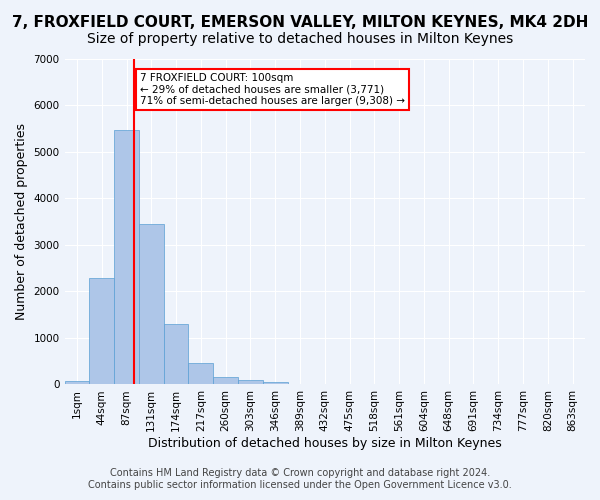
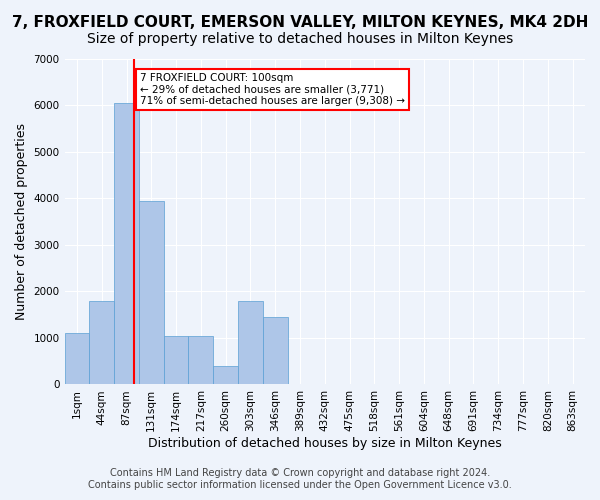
1sqm: 80 -> 1100
44sqm: 2280 -> 1800
87sqm: 5480 -> 6050
131sqm: 3450 -> 3950
174sqm: 1310 -> 1050
217sqm: 470 -> 1050
260sqm: 160 -> 400
303sqm: 90 -> 1800
346sqm: 60 -> 1450
